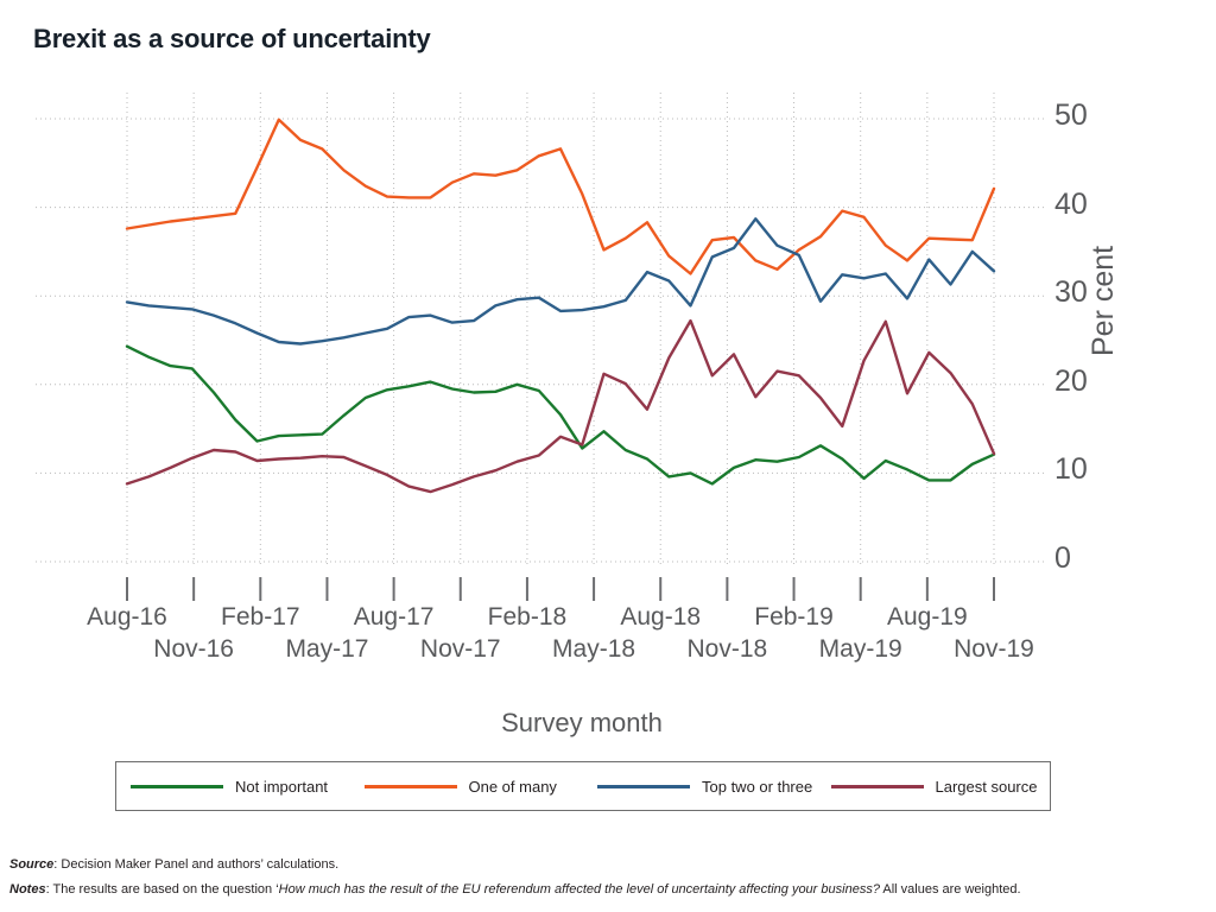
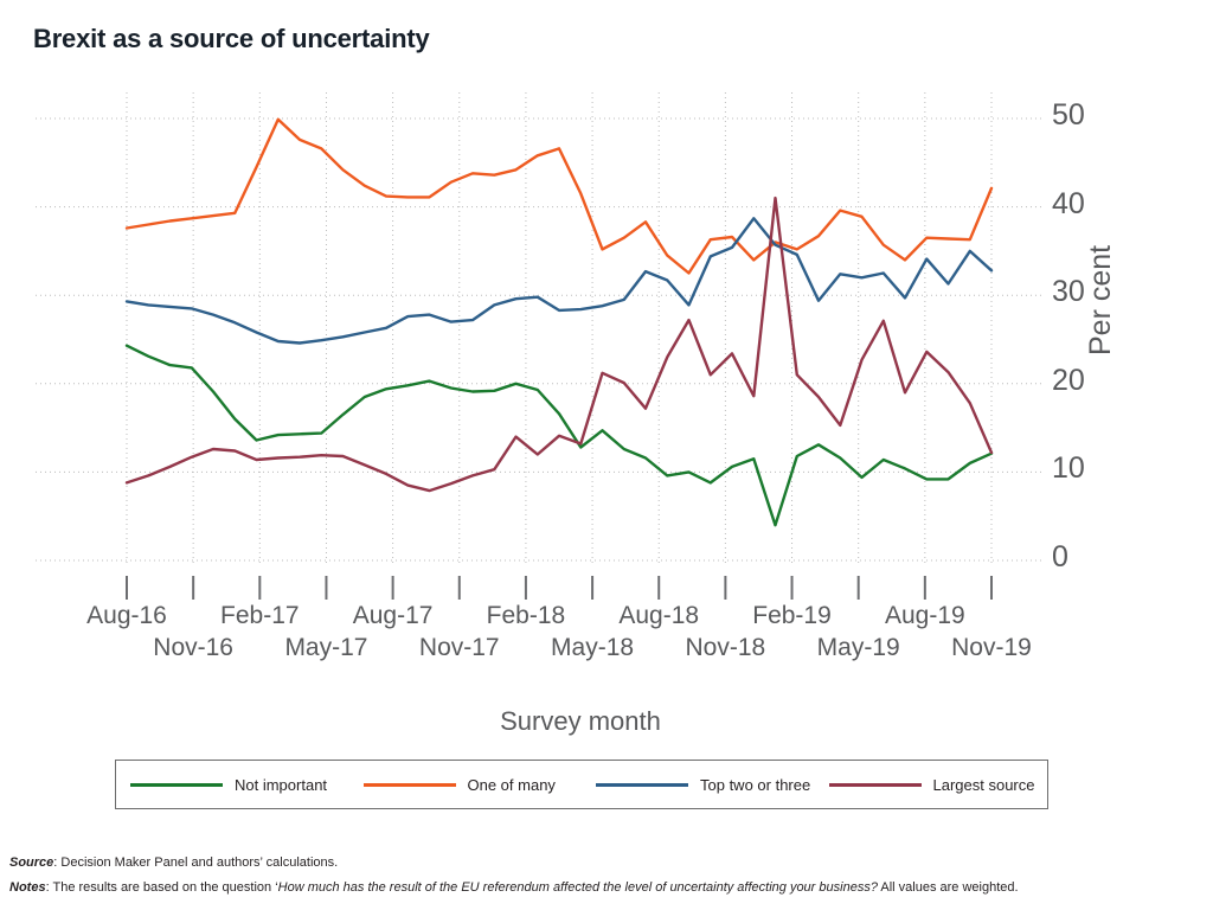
Largest source/Feb-18: 11 -> 14
Not important/Feb-19: 11 -> 4
One of many/Feb-19: 33 -> 36
Largest source/Feb-19: 22 -> 41
